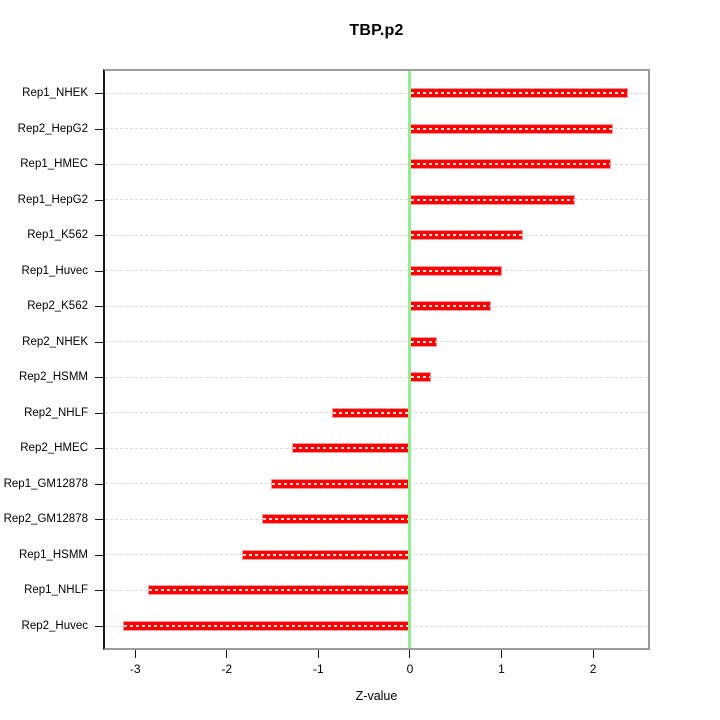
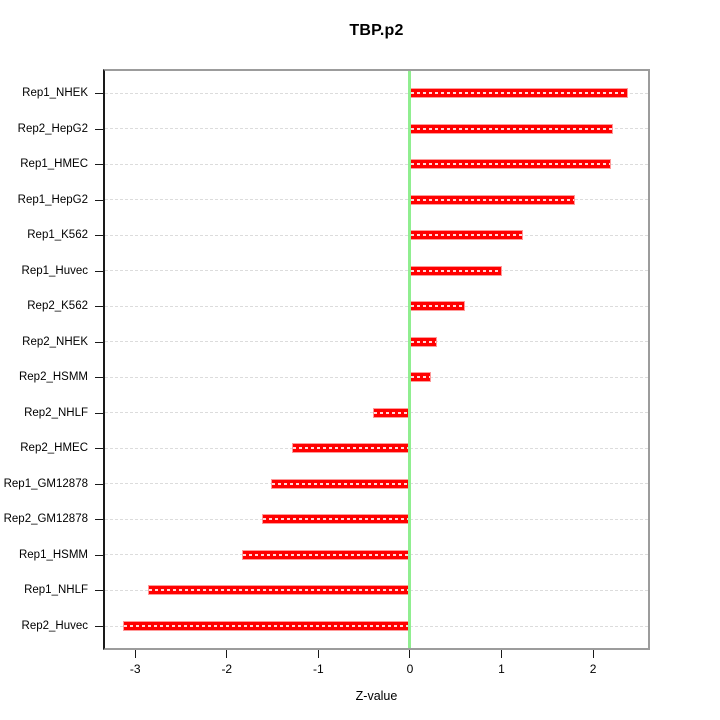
Rep2_K562: 0.9 -> 0.6
Rep2_NHLF: -0.8 -> -0.4
